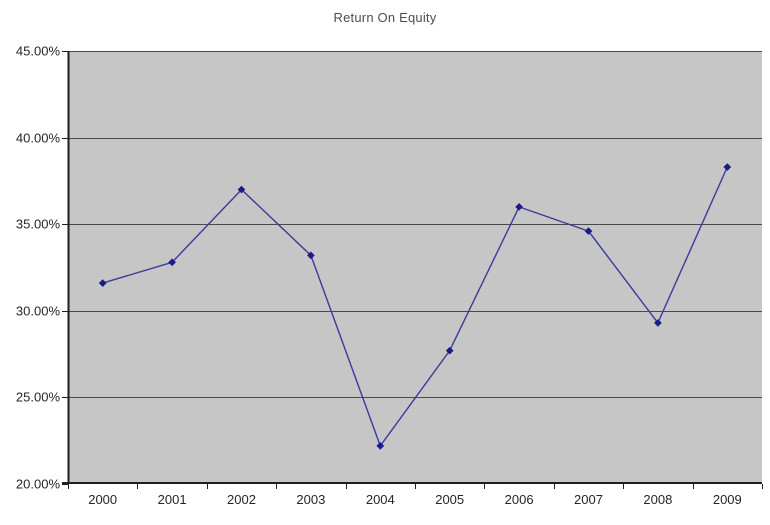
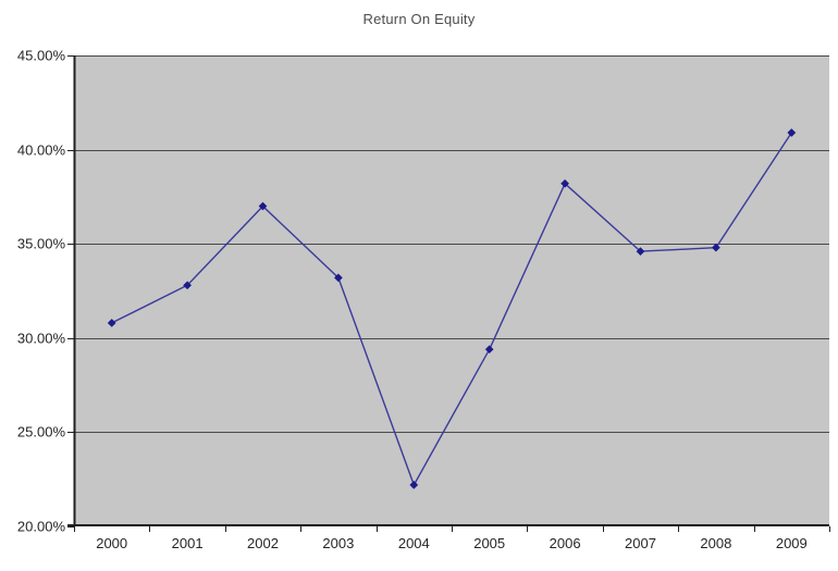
2000: 31.6% -> 30.8%
2005: 27.7% -> 29.4%
2006: 36.0% -> 38.2%
2008: 29.3% -> 34.8%
2009: 38.3% -> 40.9%
